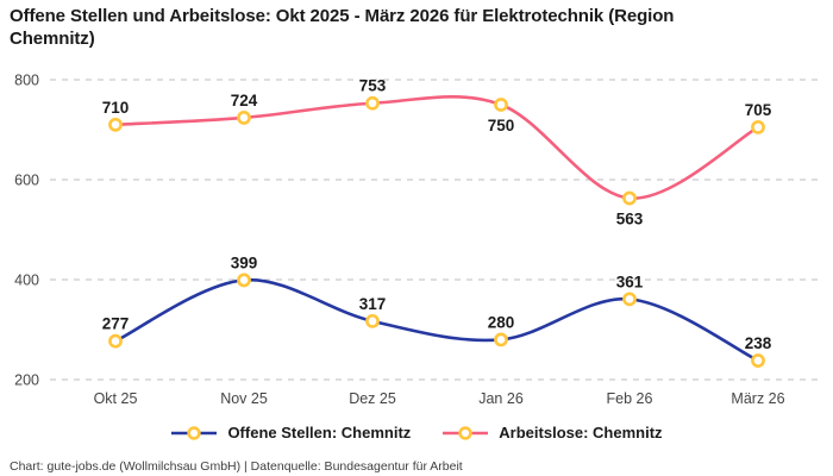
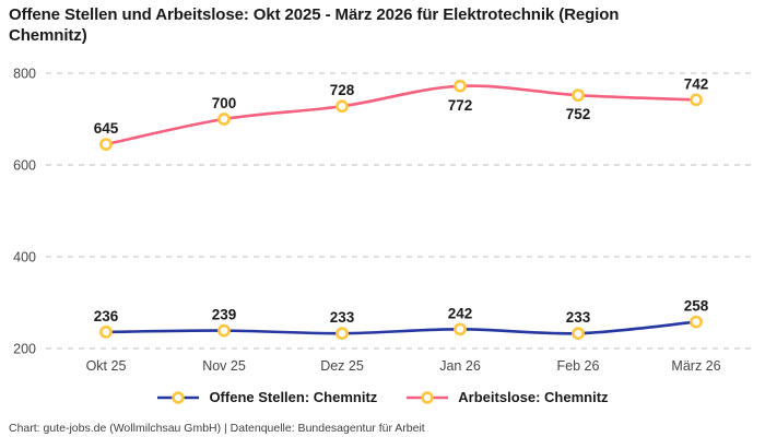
Offene Stellen: Chemnitz/Okt 25: 277 -> 236
Arbeitslose: Chemnitz/Okt 25: 710 -> 645
Offene Stellen: Chemnitz/Nov 25: 399 -> 239
Arbeitslose: Chemnitz/Nov 25: 724 -> 700
Offene Stellen: Chemnitz/Dez 25: 317 -> 233
Arbeitslose: Chemnitz/Dez 25: 753 -> 728
Offene Stellen: Chemnitz/Jan 26: 280 -> 242
Arbeitslose: Chemnitz/Jan 26: 750 -> 772
Offene Stellen: Chemnitz/Feb 26: 361 -> 233
Arbeitslose: Chemnitz/Feb 26: 563 -> 752
Offene Stellen: Chemnitz/März 26: 238 -> 258
Arbeitslose: Chemnitz/März 26: 705 -> 742
